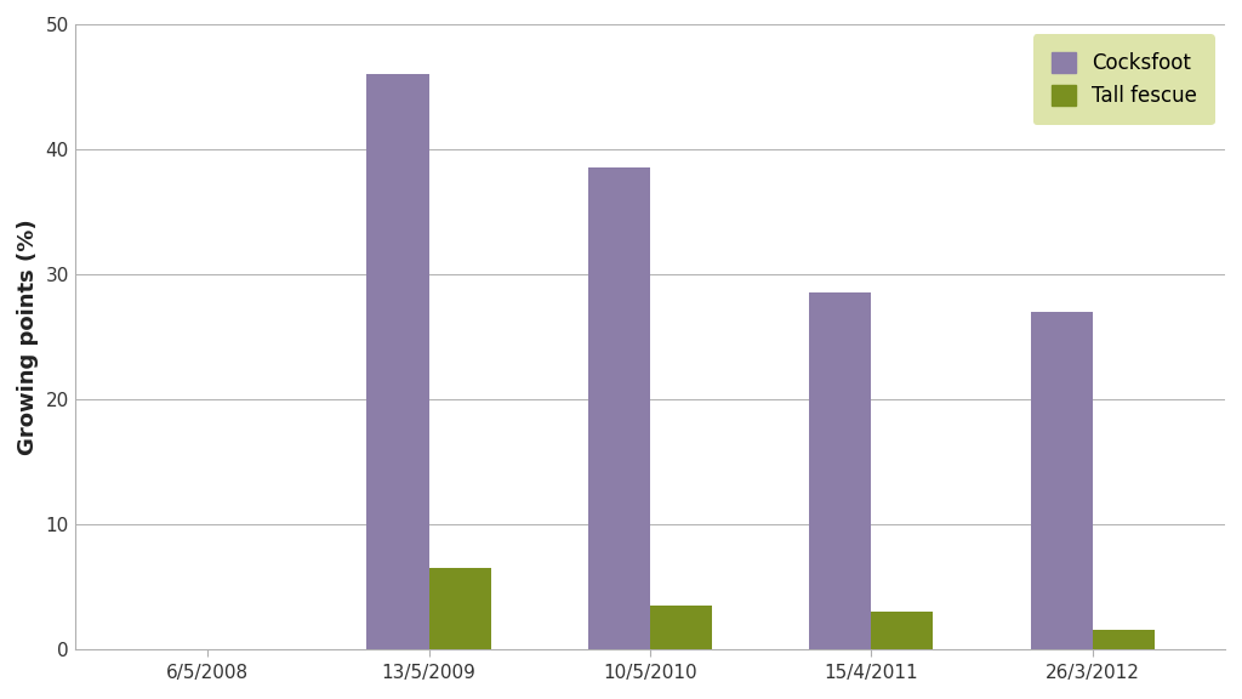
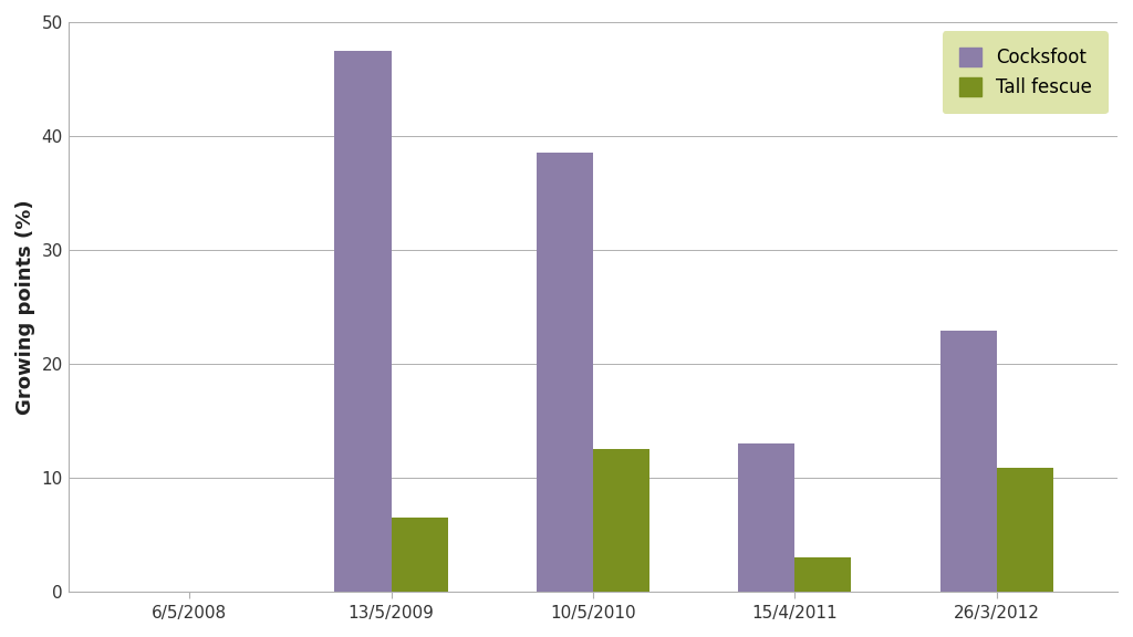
Cocksfoot/13/5/2009: 46.0 -> 47.5
Tall fescue/10/5/2010: 3.5 -> 12.5
Cocksfoot/15/4/2011: 28.5 -> 13.0
Cocksfoot/26/3/2012: 27.0 -> 22.9
Tall fescue/26/3/2012: 1.5 -> 10.8
